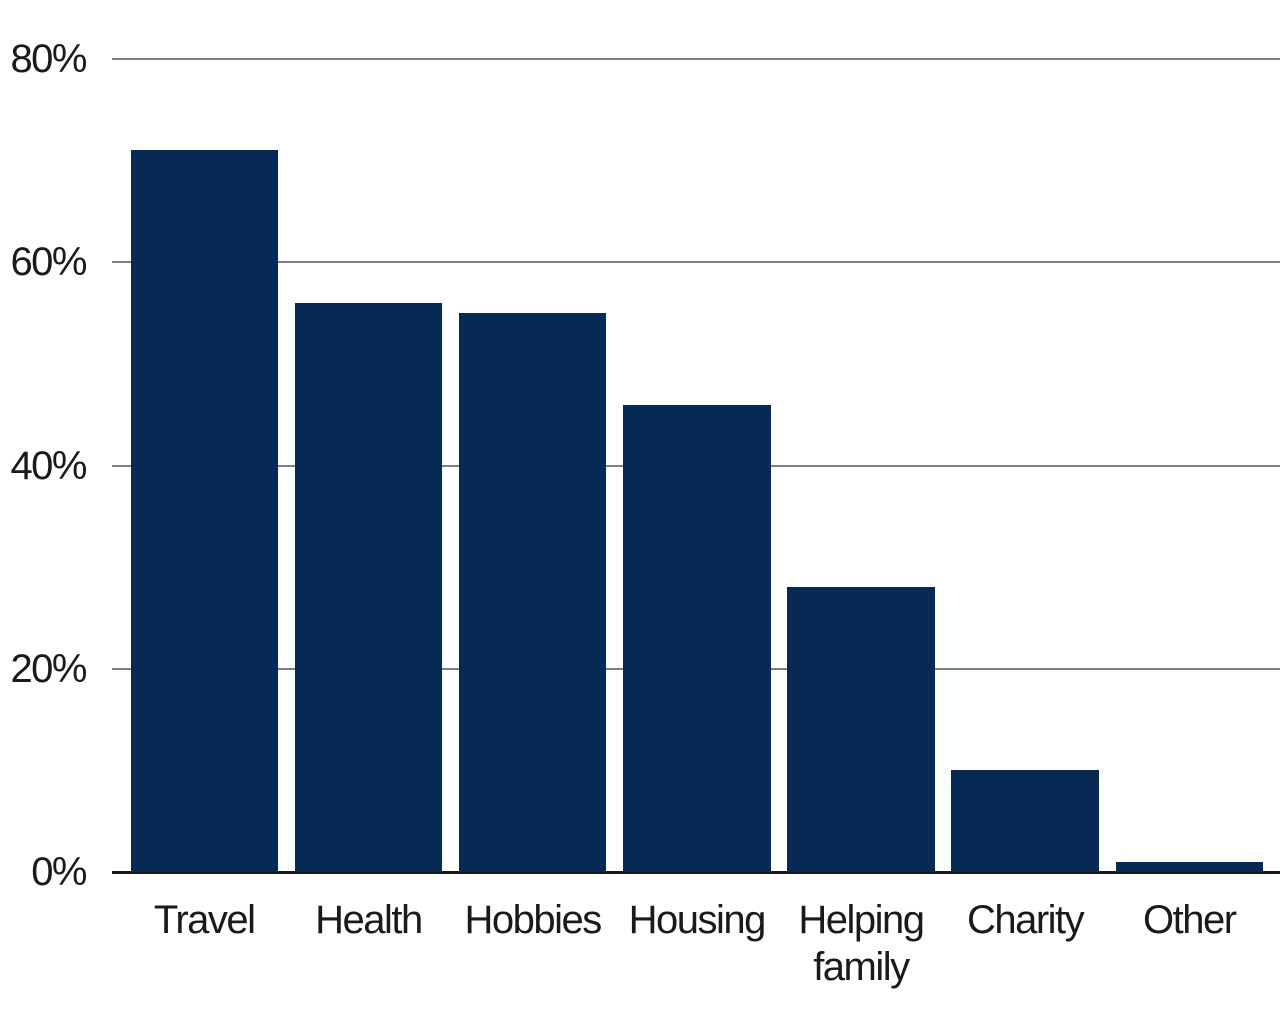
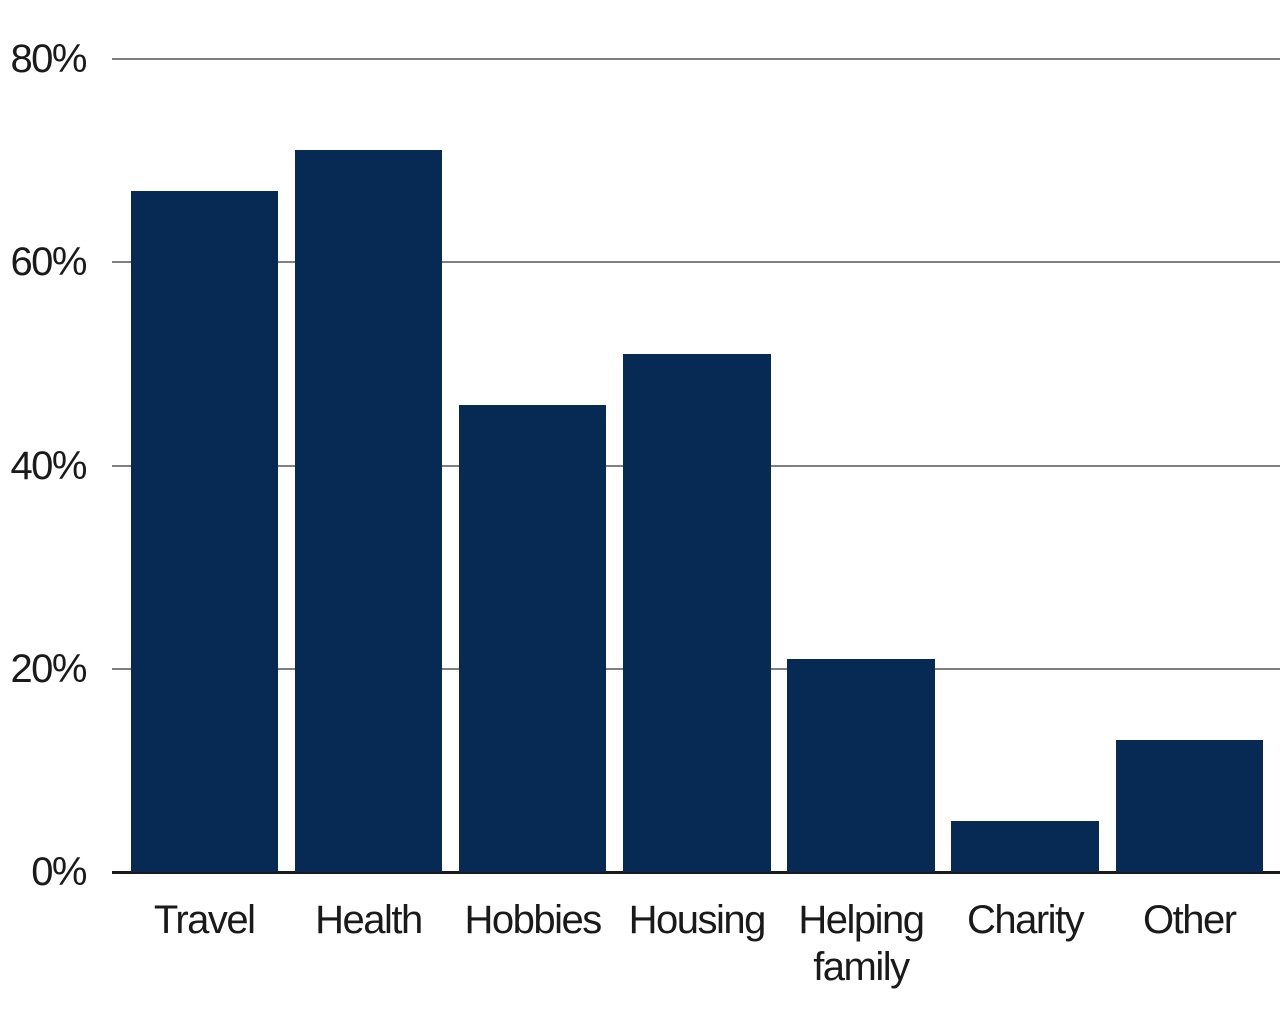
Travel: 71% -> 67%
Health: 56% -> 71%
Hobbies: 55% -> 46%
Housing: 46% -> 51%
Helping family: 28% -> 21%
Charity: 10% -> 5%
Other: 1% -> 13%
